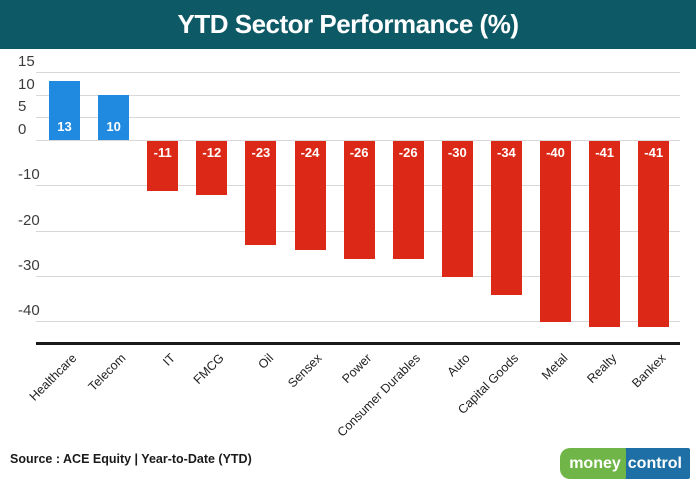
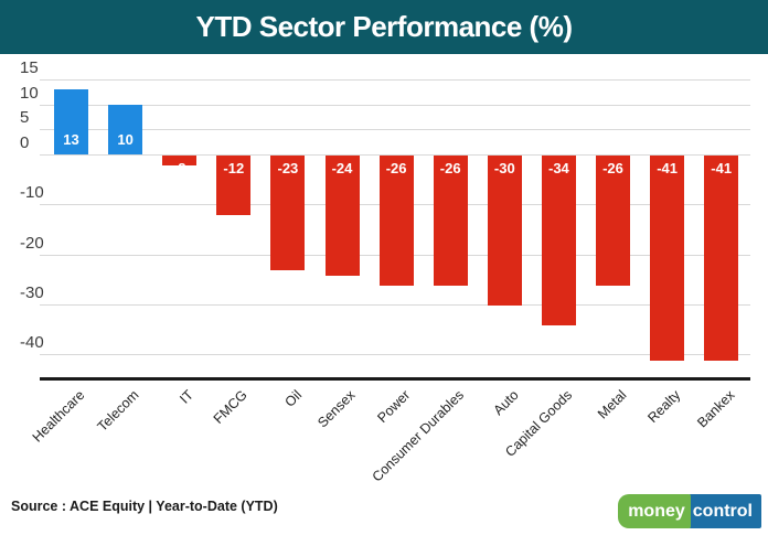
IT: -11 -> -2
Metal: -40 -> -26
